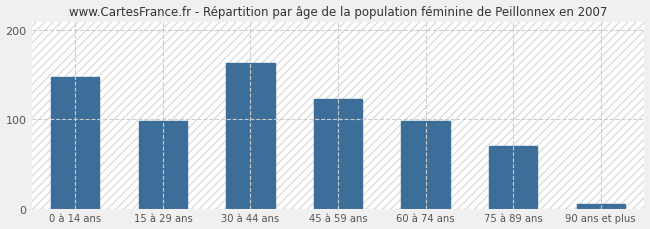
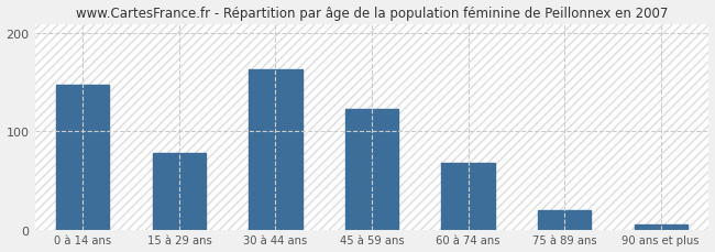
15 à 29 ans: 98 -> 78
60 à 74 ans: 98 -> 68
75 à 89 ans: 70 -> 20
